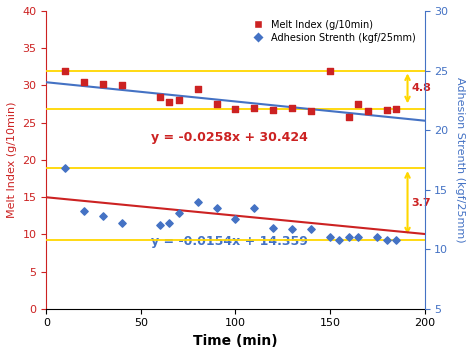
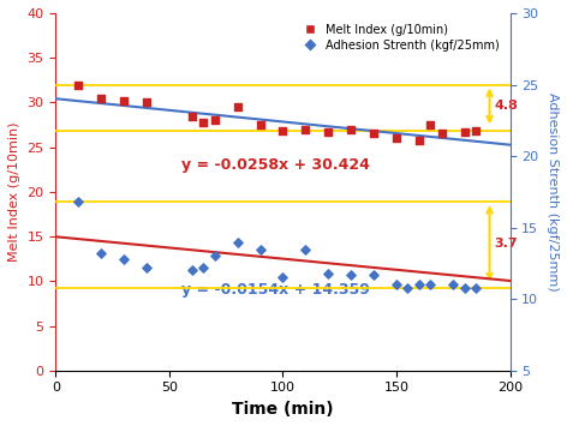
Adhesion Strenth (kgf/25mm)/100: 12.5 -> 11.5
Melt Index (g/10min)/150: 32.0 -> 26.0
